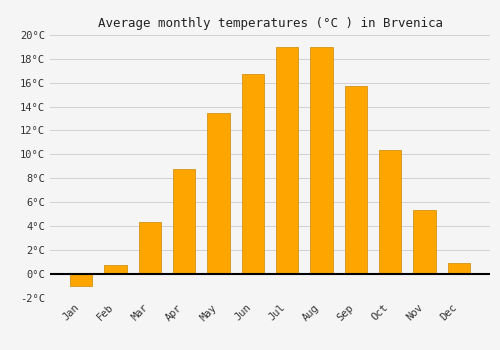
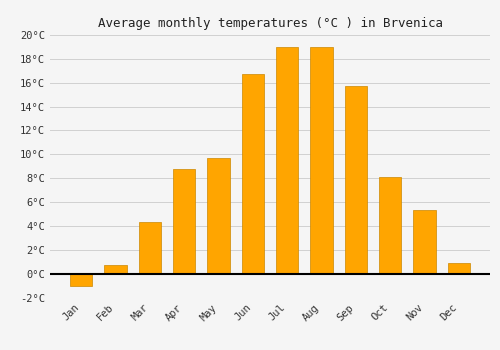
May: 13.5°C -> 9.7°C
Oct: 10.4°C -> 8.1°C
